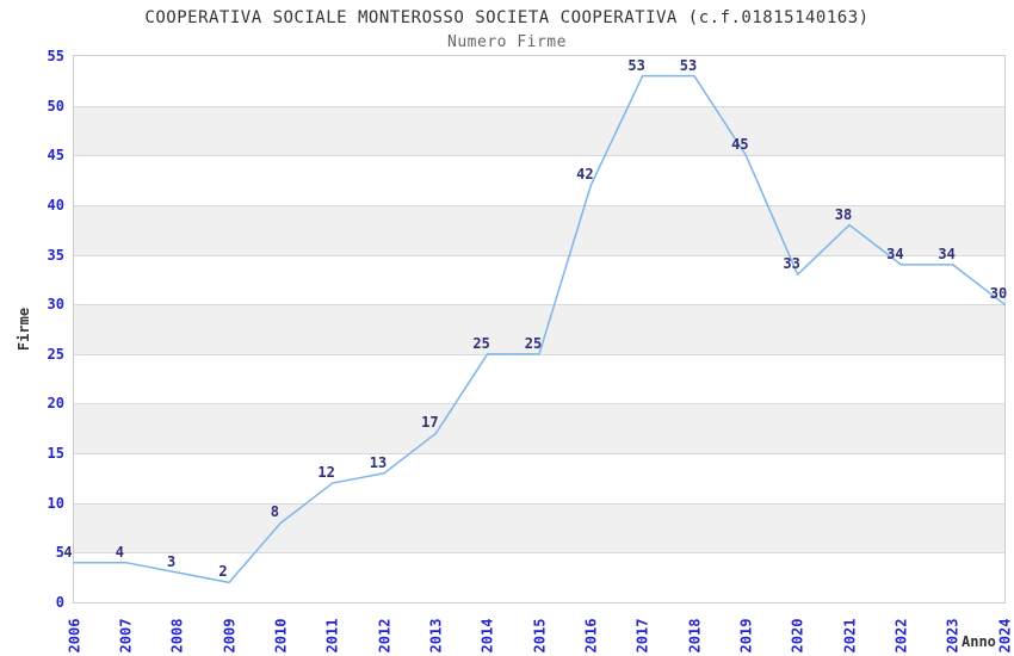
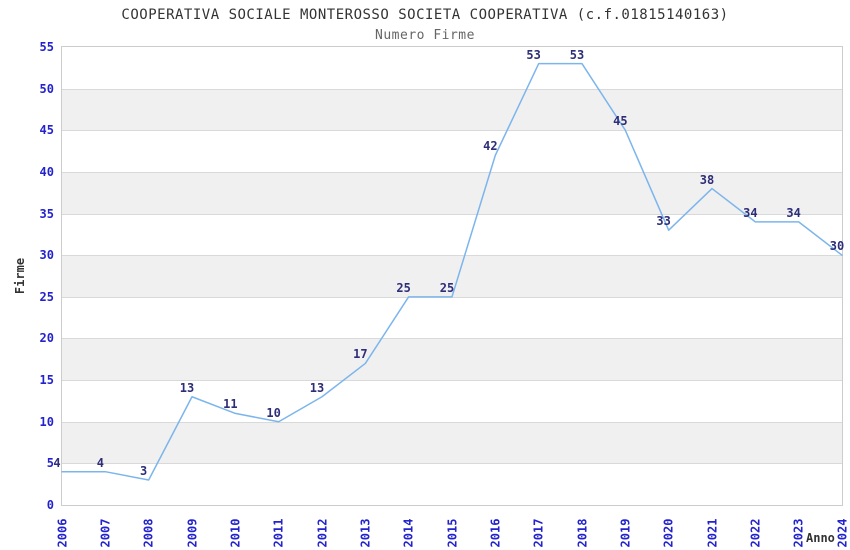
2009: 2 -> 13
2010: 8 -> 11
2011: 12 -> 10
